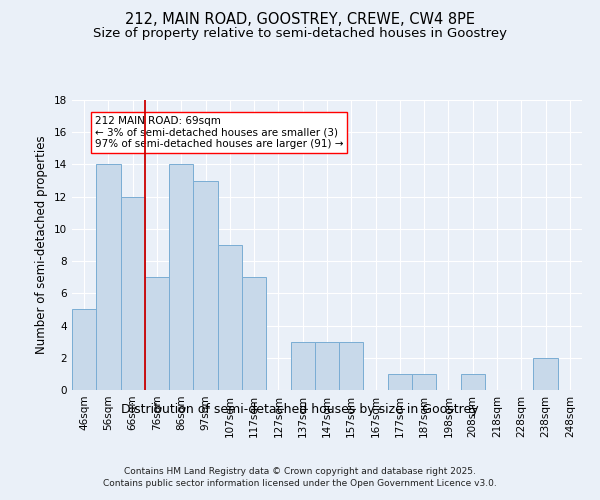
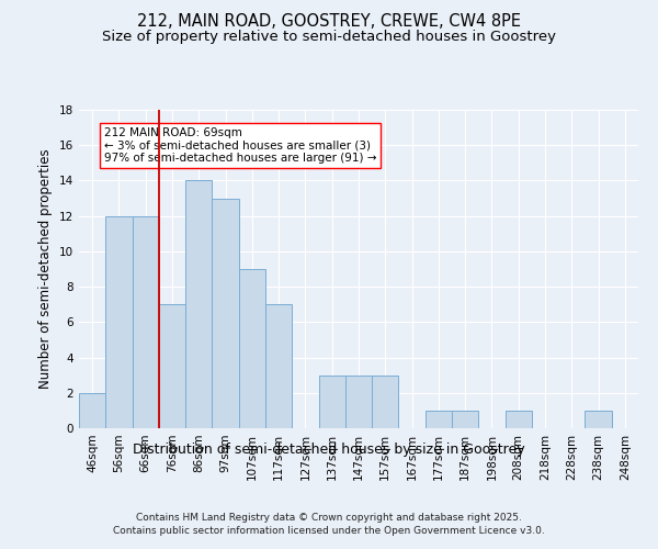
46sqm: 5 -> 2
56sqm: 14 -> 12
238sqm: 2 -> 1
